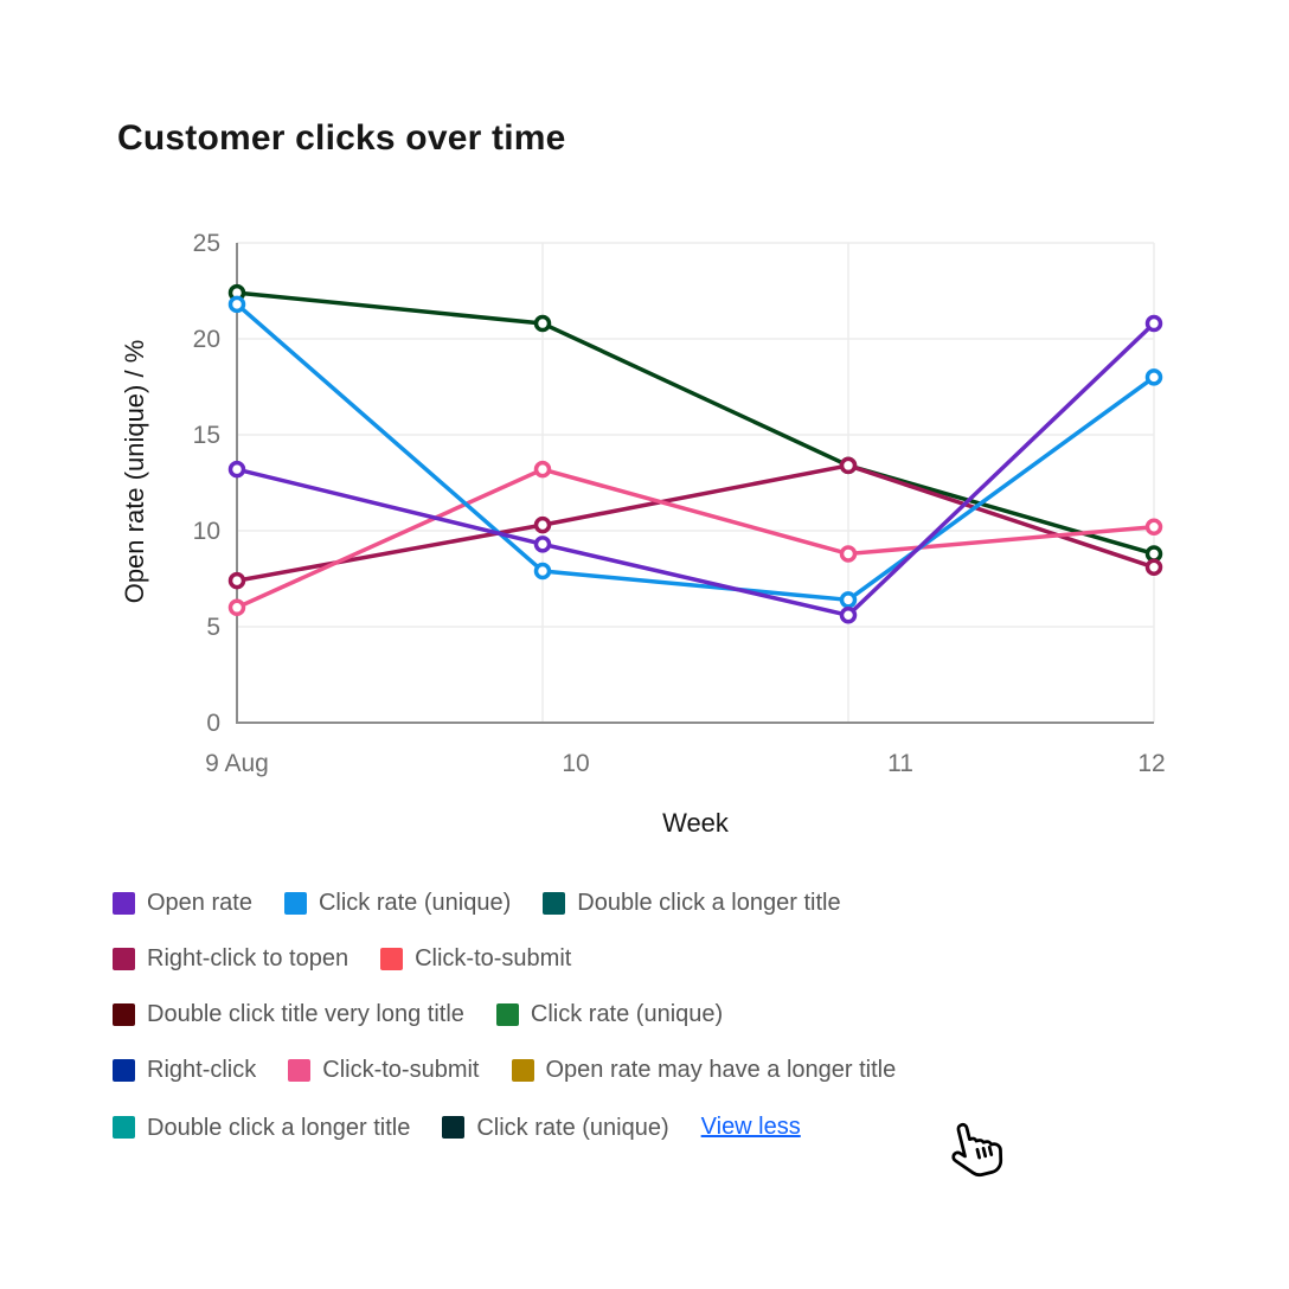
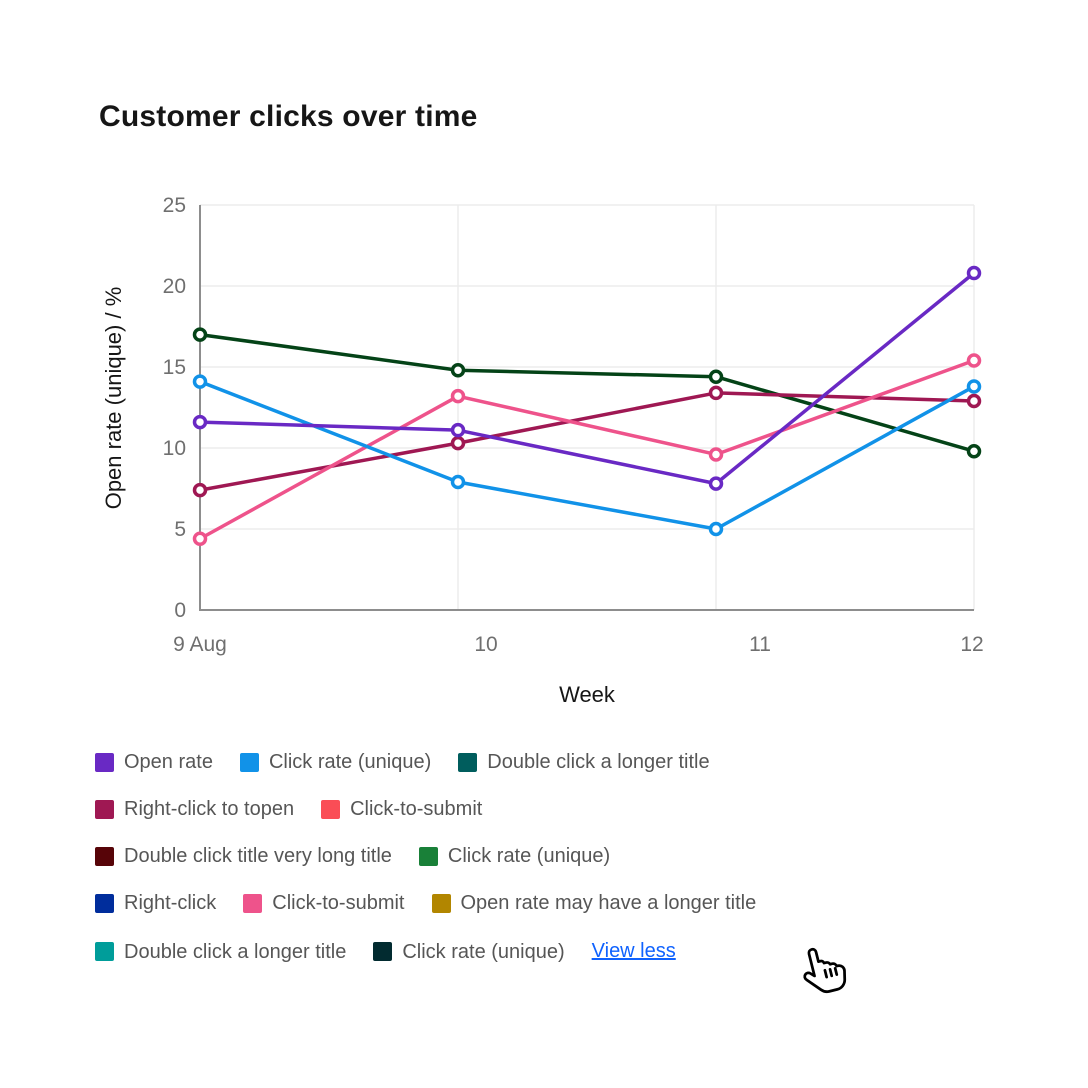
Double click a longer title/9 Aug: 22.4 -> 17.0
Click-to-submit/9 Aug: 6.0 -> 4.4
Click rate (unique)/9 Aug: 21.8 -> 14.1
Open rate/9 Aug: 13.2 -> 11.6
Double click a longer title/10: 20.8 -> 14.8
Open rate/10: 9.3 -> 11.1
Double click a longer title/11: 13.4 -> 14.4
Click-to-submit/11: 8.8 -> 9.6
Click rate (unique)/11: 6.4 -> 5.0
Open rate/11: 5.6 -> 7.8
Double click a longer title/12: 8.8 -> 9.8
Right-click to topen/12: 8.1 -> 12.9
Click-to-submit/12: 10.2 -> 15.4
Click rate (unique)/12: 18.0 -> 13.8
